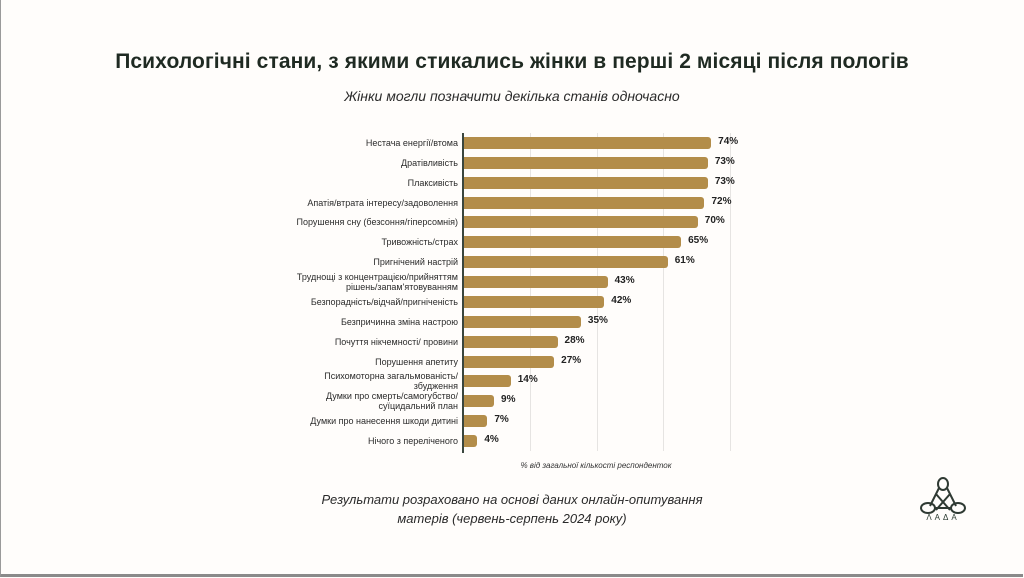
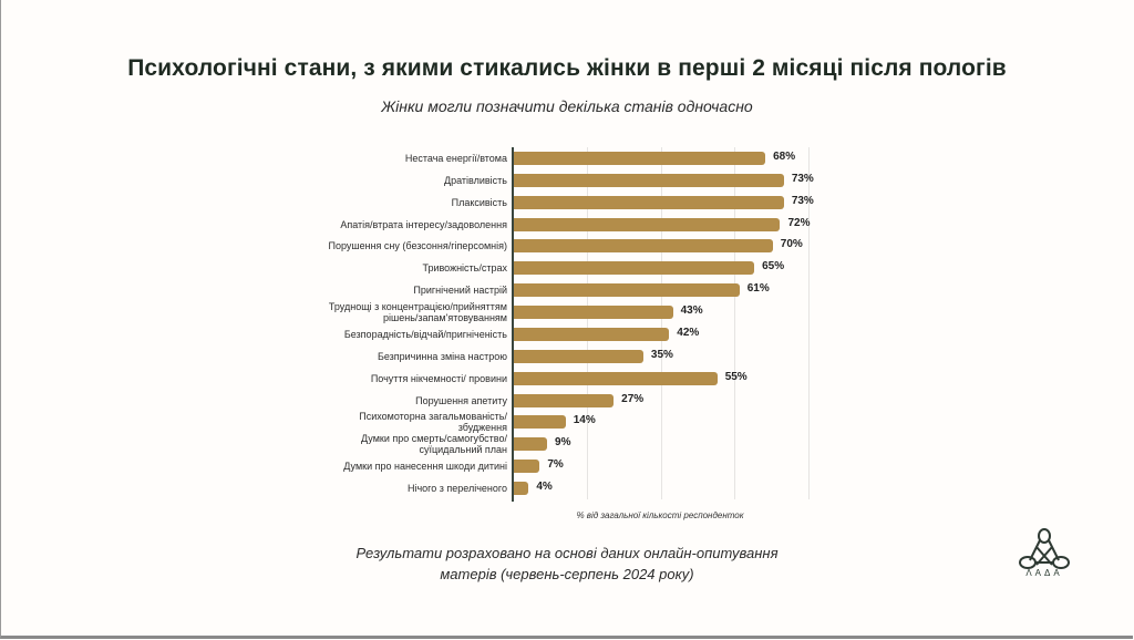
Нестача енергії/втома: 74% -> 68%
Почуття нікчемності/ провини: 28% -> 55%
